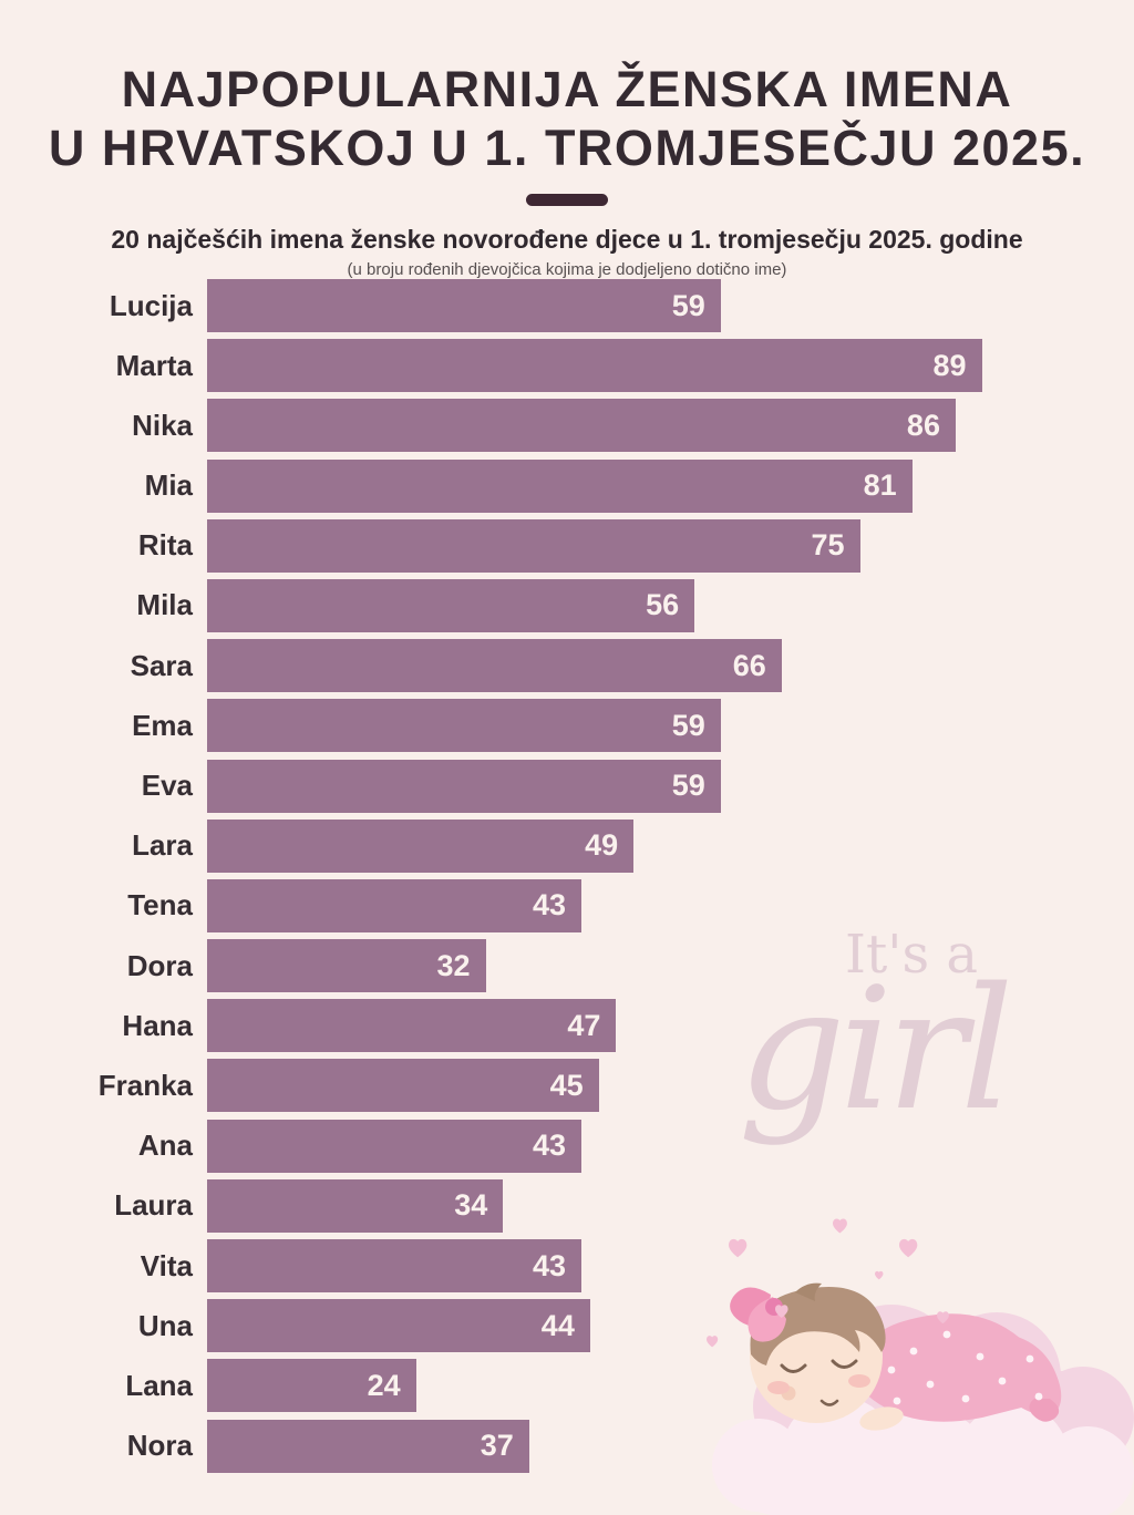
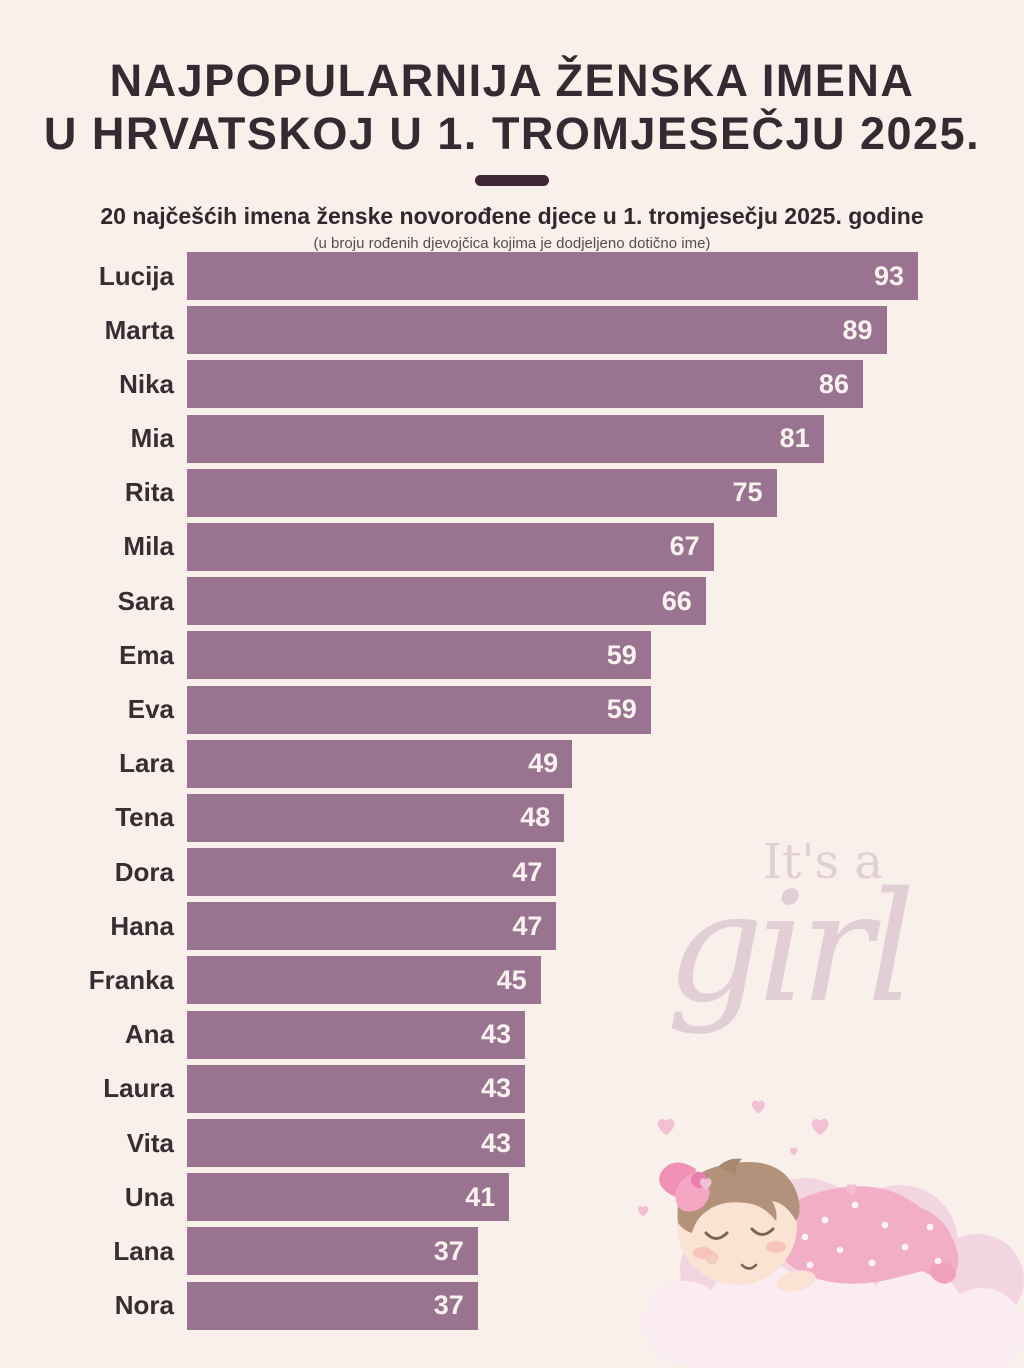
Lucija: 59 -> 93
Mila: 56 -> 67
Tena: 43 -> 48
Dora: 32 -> 47
Laura: 34 -> 43
Una: 44 -> 41
Lana: 24 -> 37
